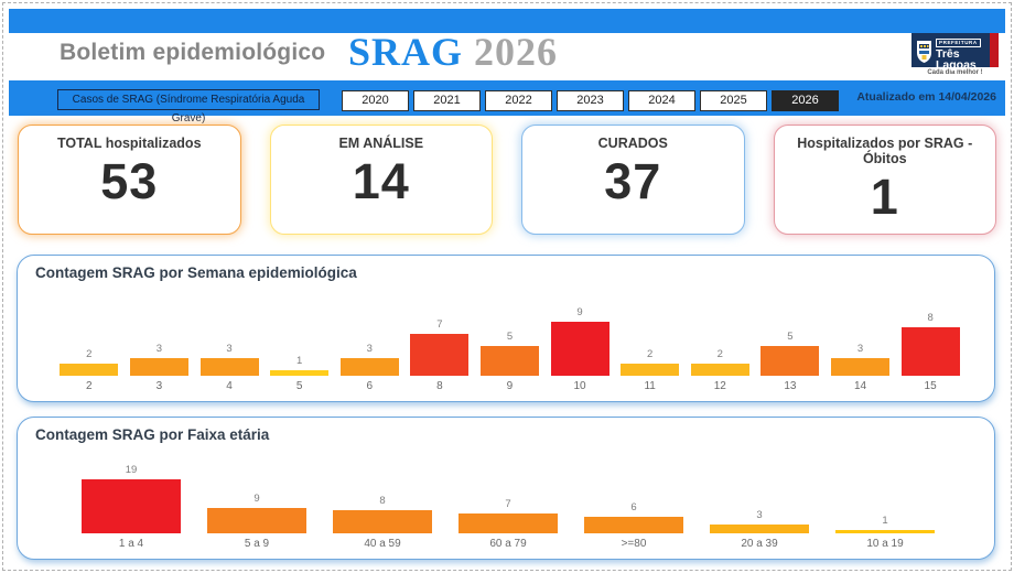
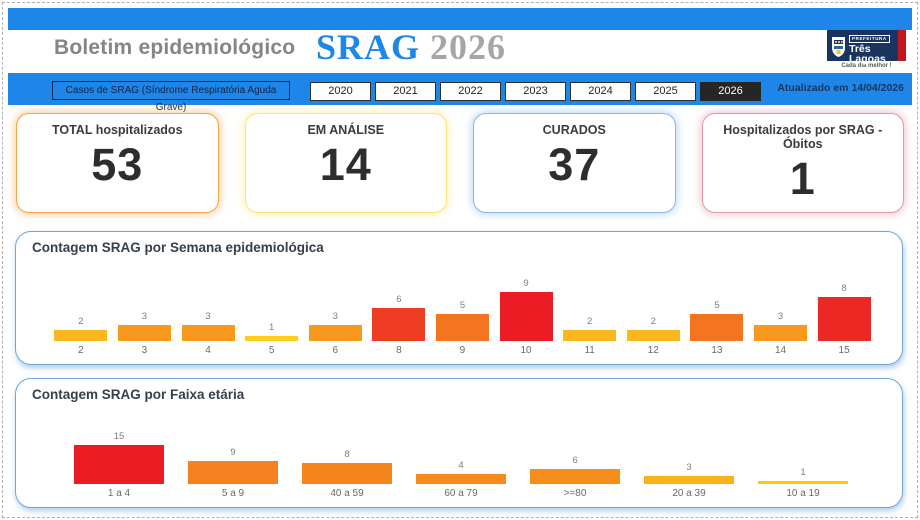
Contagem SRAG por Semana epidemiológica/8: 7 -> 6
Contagem SRAG por Faixa etária/1 a 4: 19 -> 15
Contagem SRAG por Faixa etária/60 a 79: 7 -> 4
